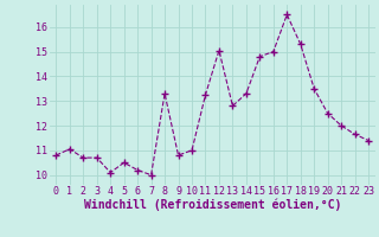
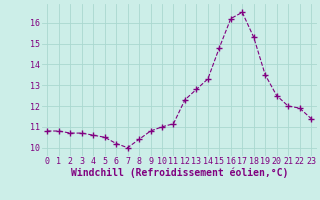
1: 11.05 -> 10.80
4: 10.10 -> 10.60
8: 13.30 -> 10.40
11: 13.25 -> 11.15
12: 15.05 -> 12.30
16: 15.00 -> 16.20
22: 11.65 -> 11.90
